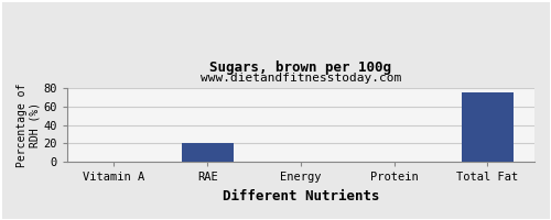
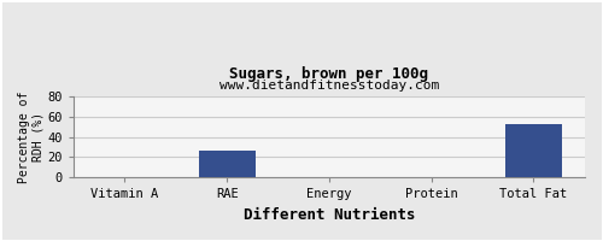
RAE: 20 -> 26
Total Fat: 75 -> 52
